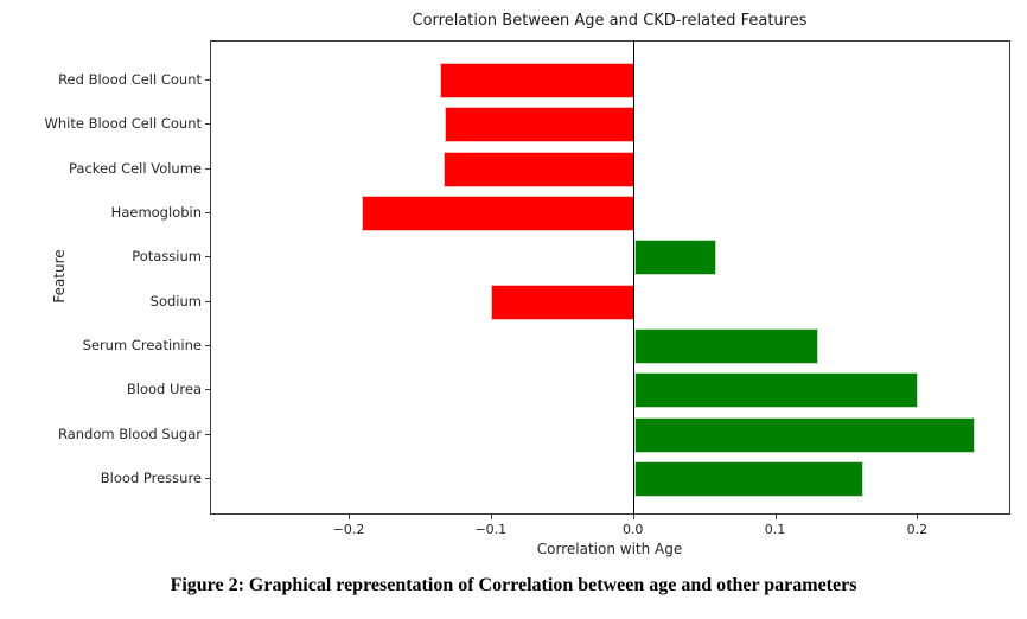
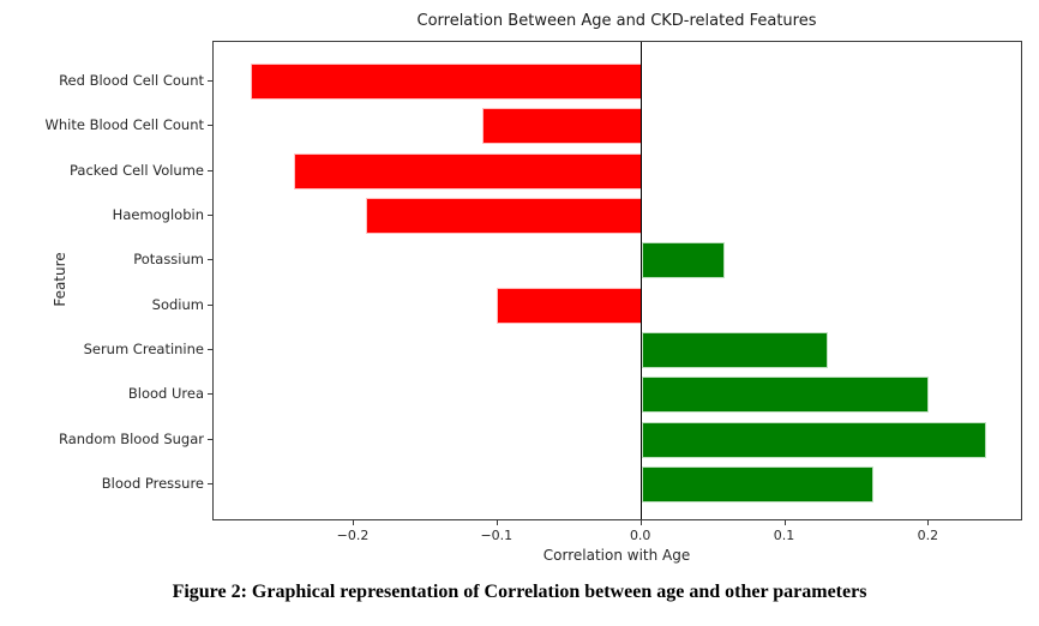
Red Blood Cell Count: -0.137 -> -0.272
White Blood Cell Count: -0.133 -> -0.111
Packed Cell Volume: -0.134 -> -0.242
